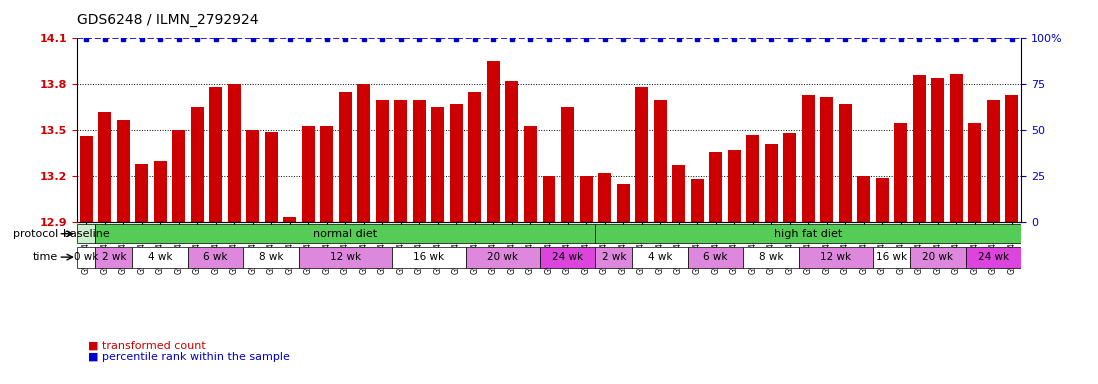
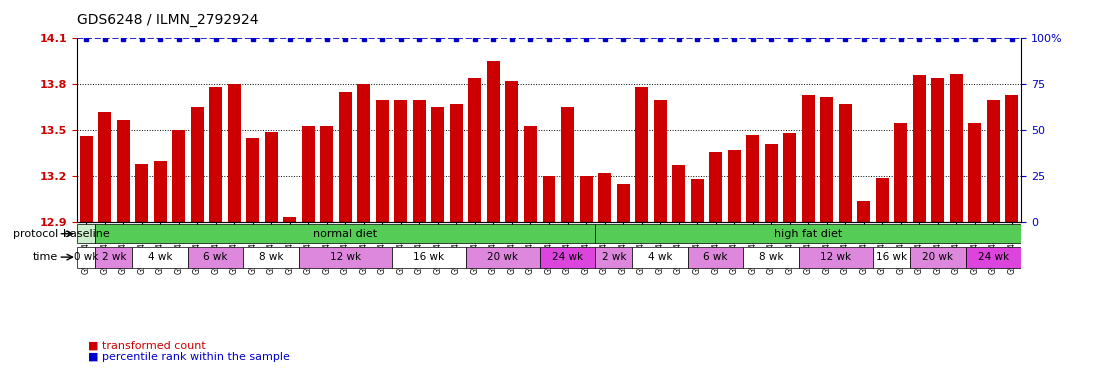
GSM994796: 13.50 -> 13.45
GSM994808: 13.75 -> 13.84
GSM994829: 13.20 -> 13.04
